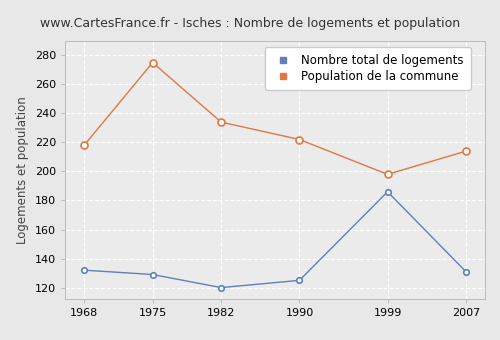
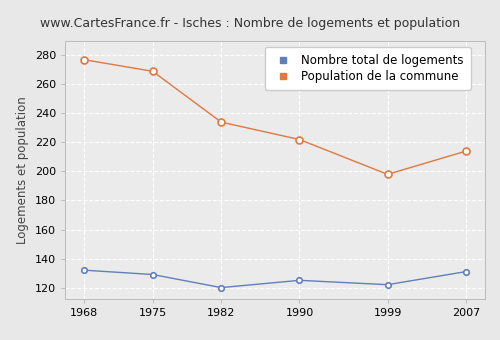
Population de la commune/1968: 218 -> 277
Population de la commune/1975: 275 -> 269
Nombre total de logements/1999: 186 -> 122
